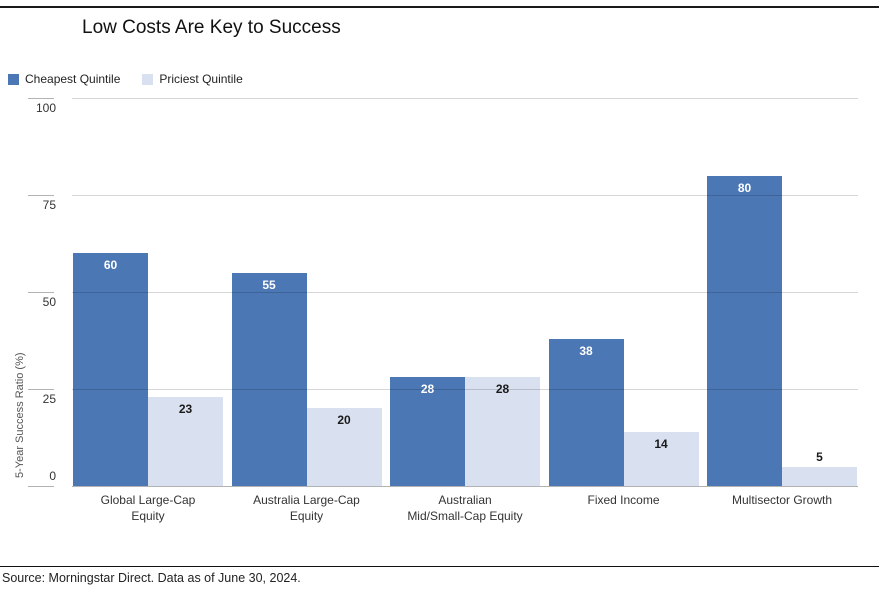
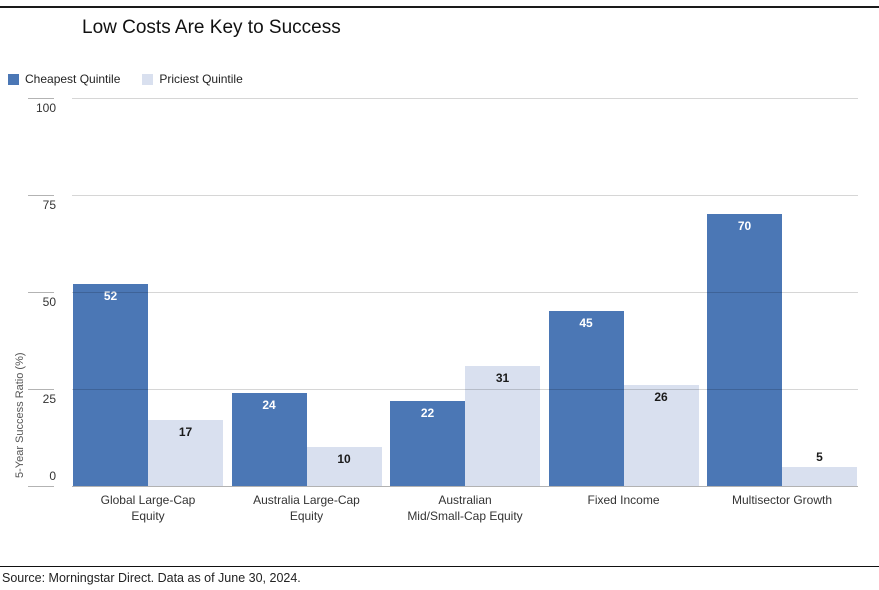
Cheapest Quintile/Global Large-Cap Equity: 60 -> 52
Priciest Quintile/Global Large-Cap Equity: 23 -> 17
Cheapest Quintile/Australia Large-Cap Equity: 55 -> 24
Priciest Quintile/Australia Large-Cap Equity: 20 -> 10
Cheapest Quintile/Australian Mid/Small-Cap Equity: 28 -> 22
Priciest Quintile/Australian Mid/Small-Cap Equity: 28 -> 31
Cheapest Quintile/Fixed Income: 38 -> 45
Priciest Quintile/Fixed Income: 14 -> 26
Cheapest Quintile/Multisector Growth: 80 -> 70
